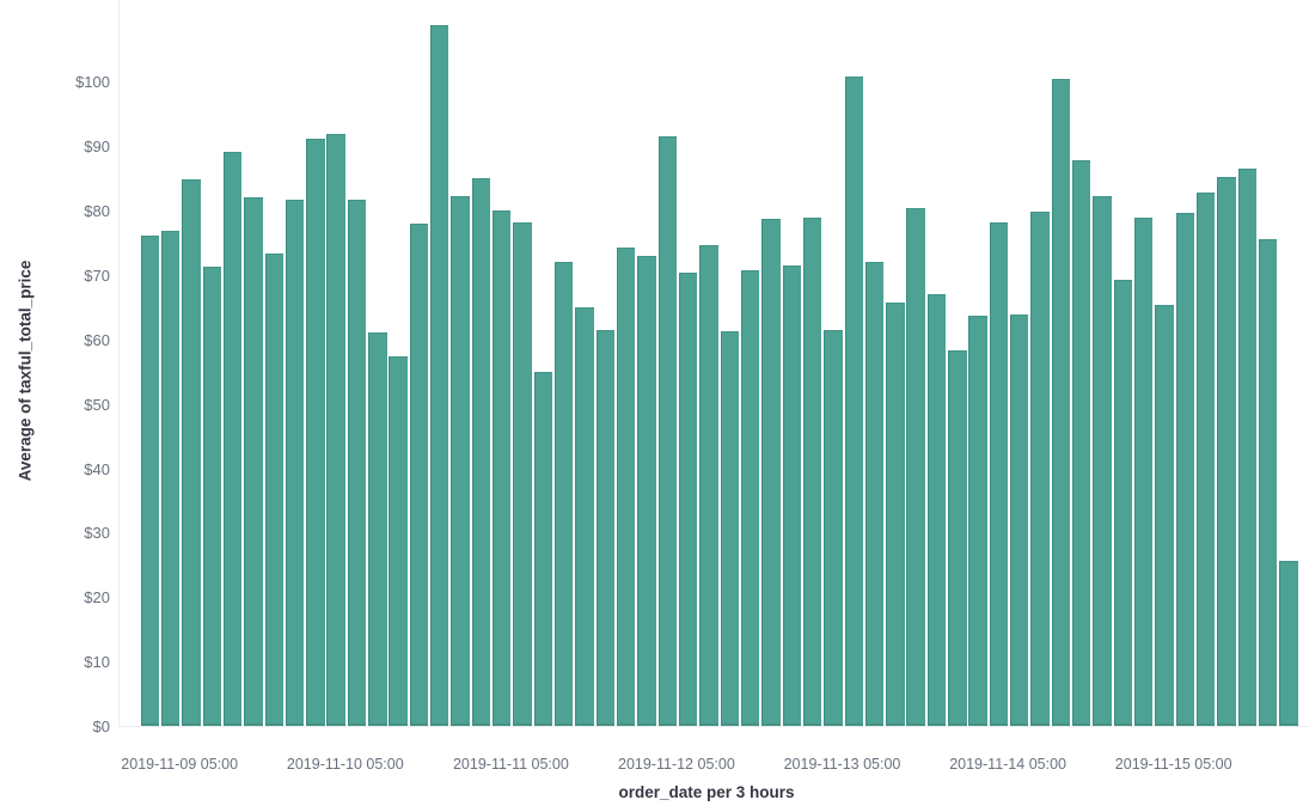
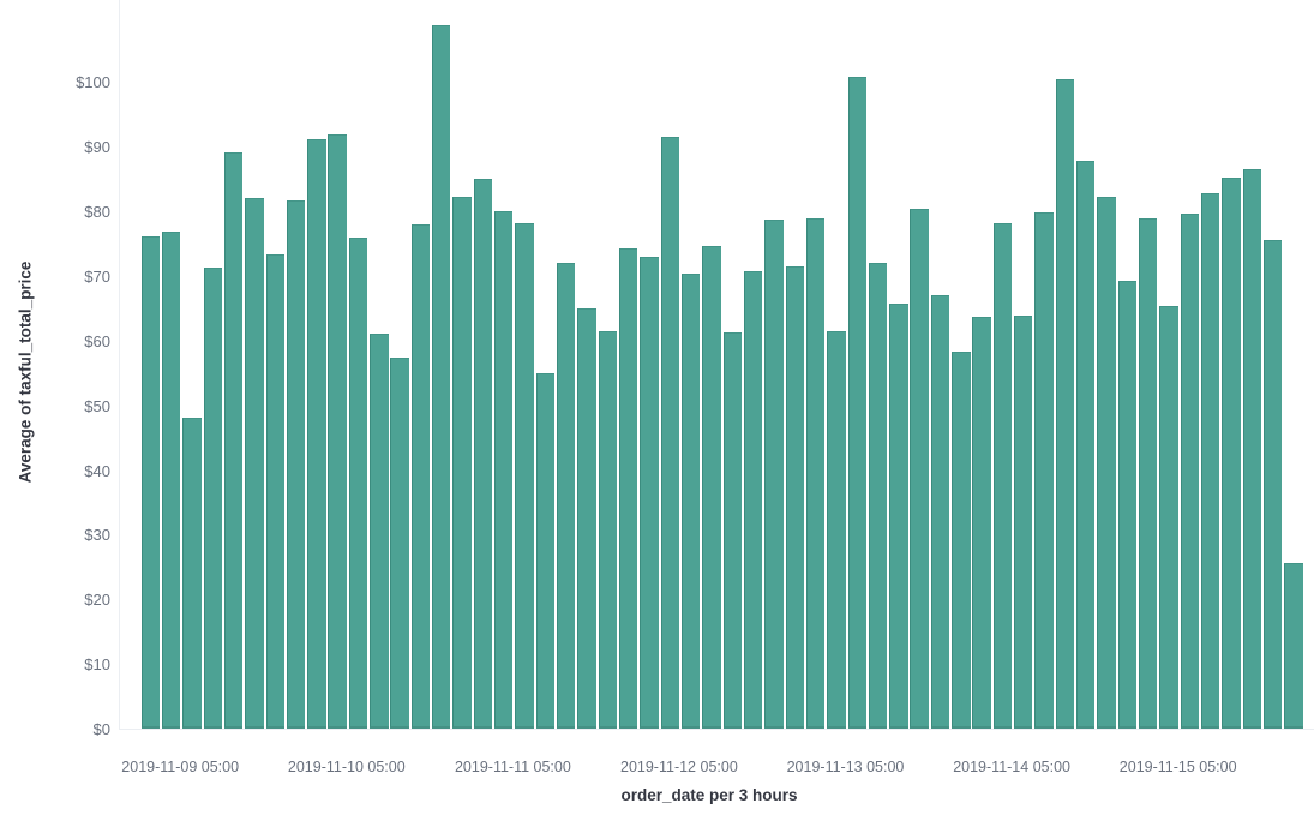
2019-11-09 05:00: $85 -> $48
2019-11-10 05:00: $82 -> $76
